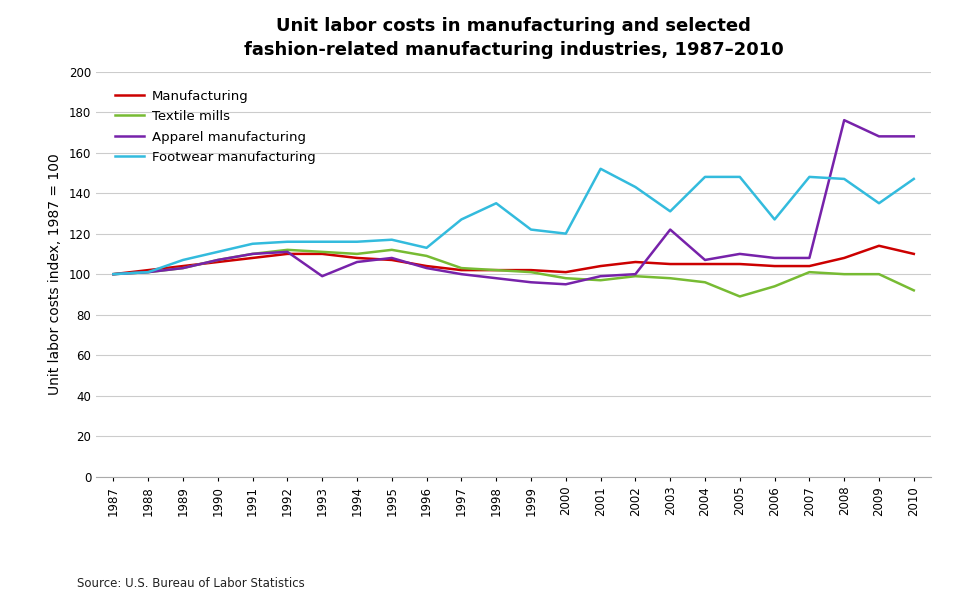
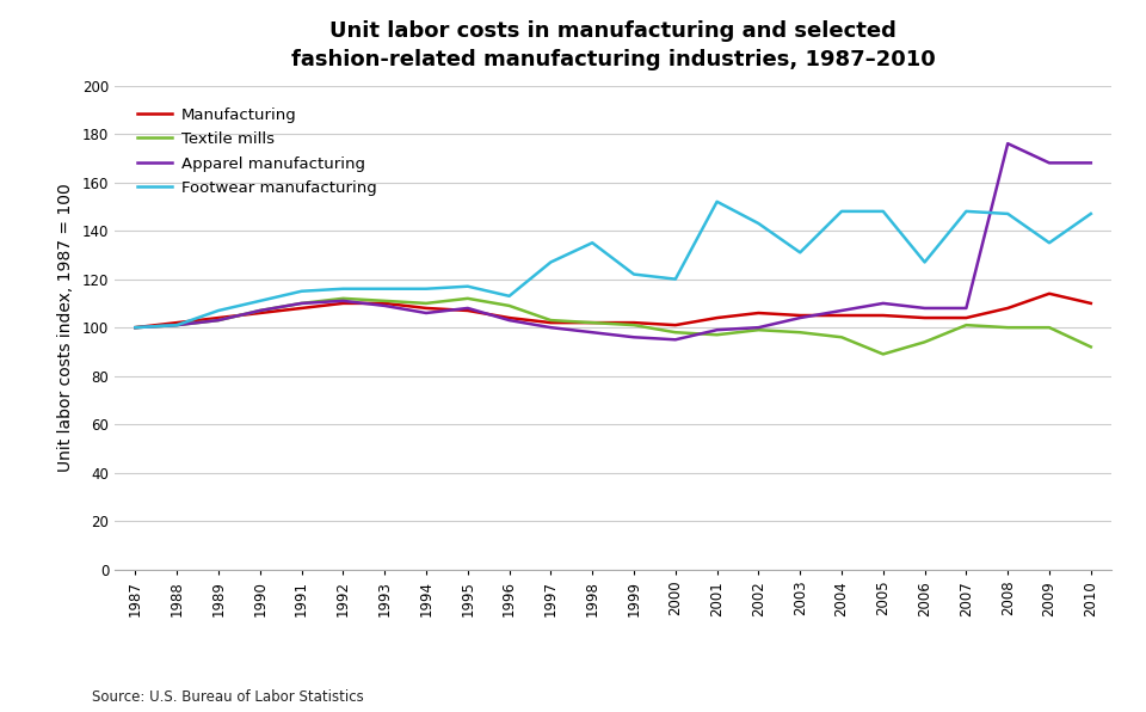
Apparel manufacturing/1993: 99 -> 109
Apparel manufacturing/2003: 122 -> 104
